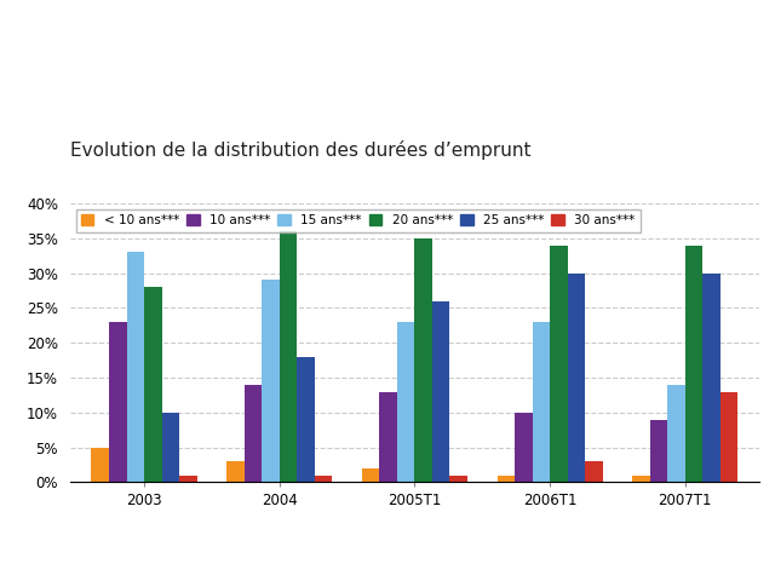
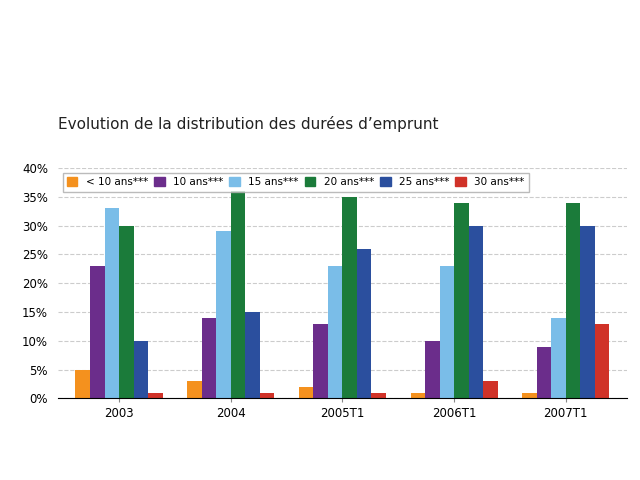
20 ans***/2003: 28% -> 30%
25 ans***/2004: 18% -> 15%
